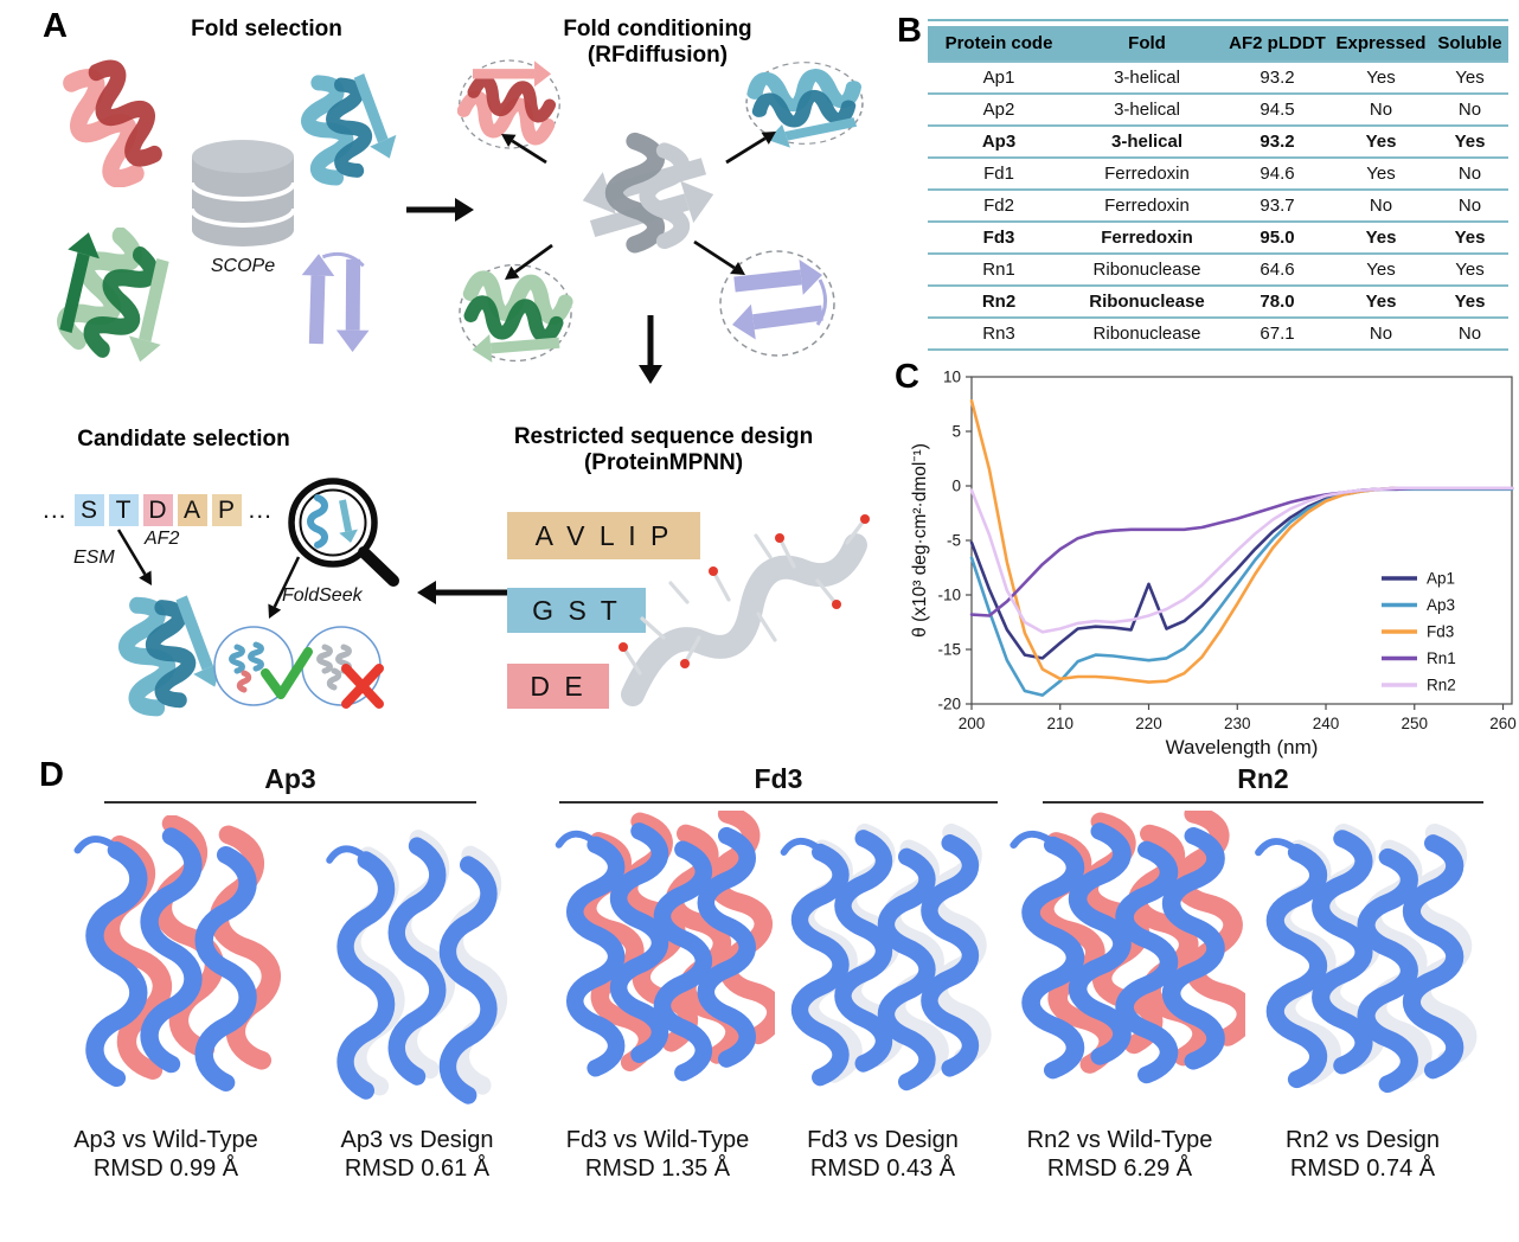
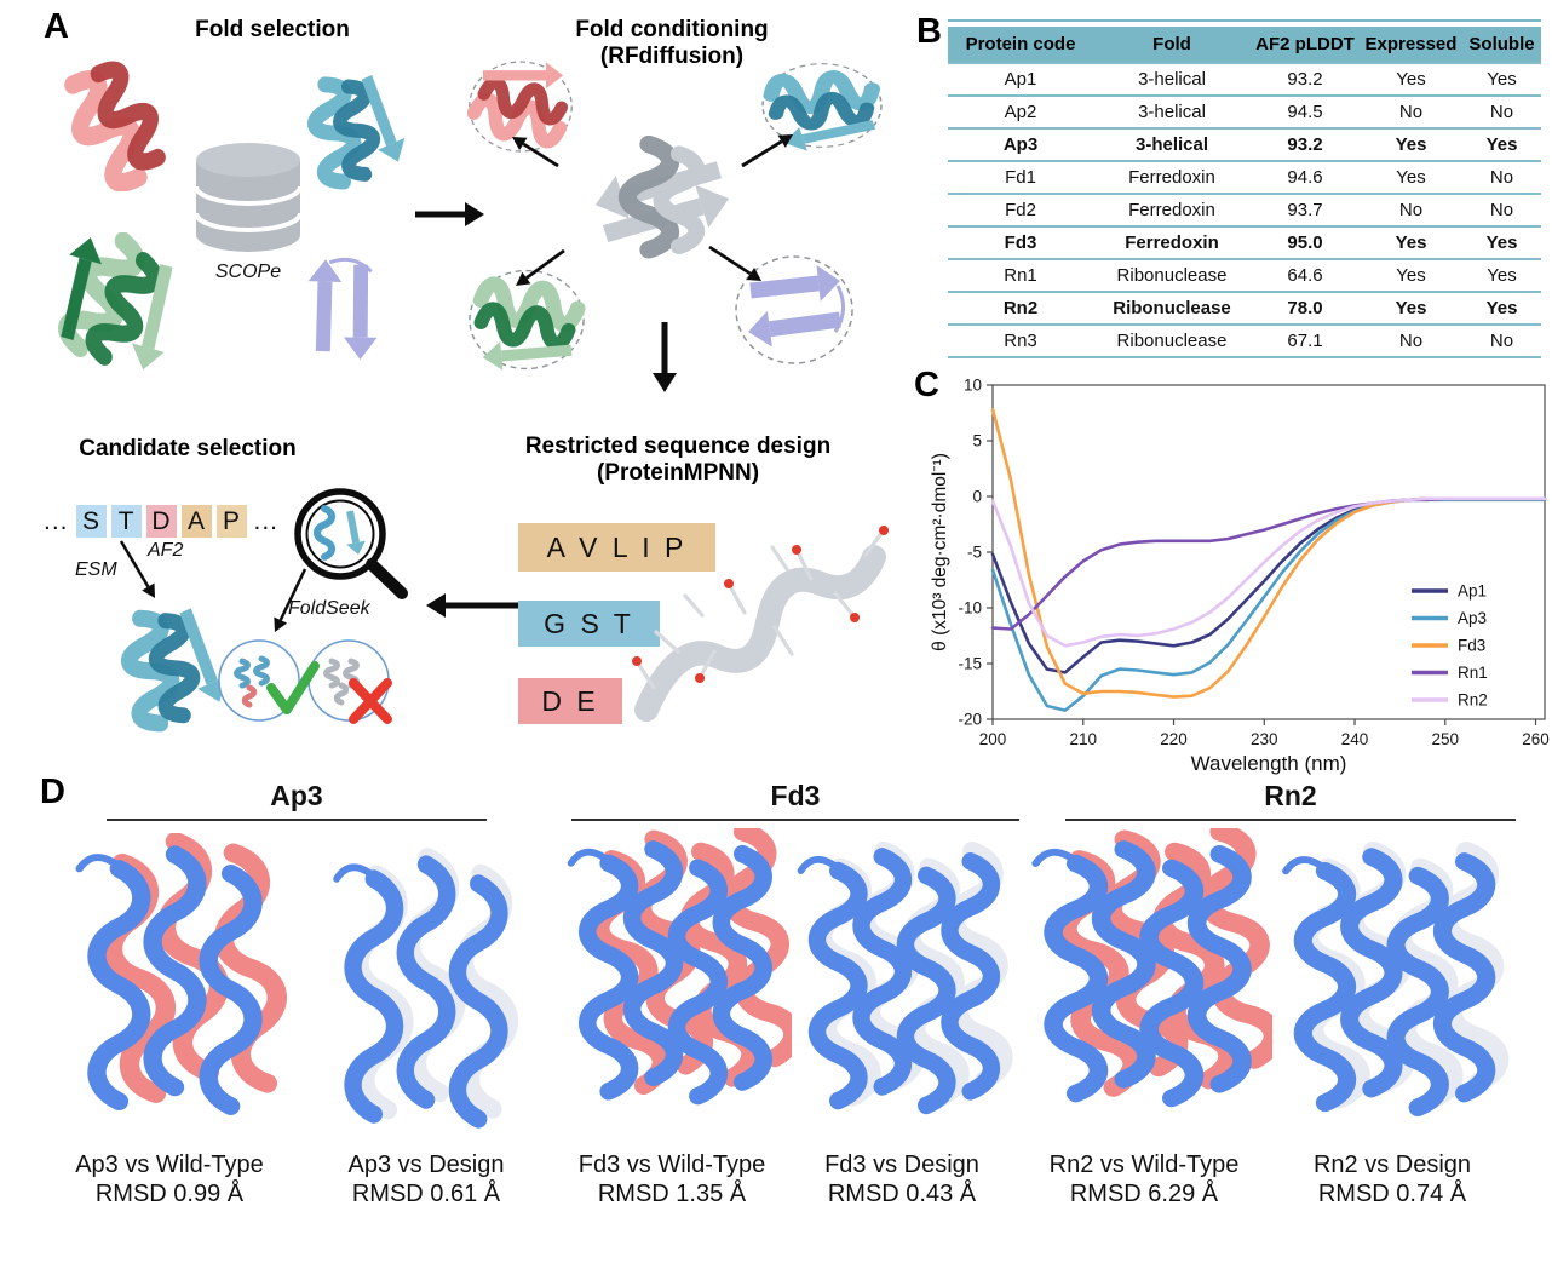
Ap1/220: -9 -> -13
